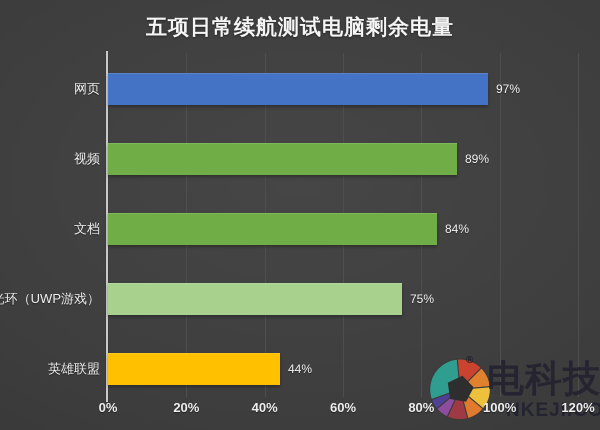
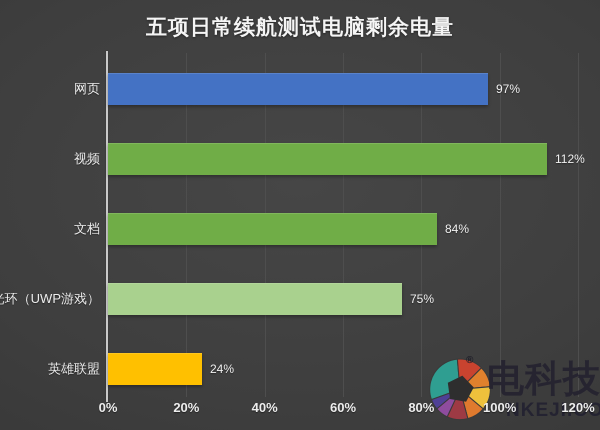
视频: 89% -> 112%
英雄联盟: 44% -> 24%
